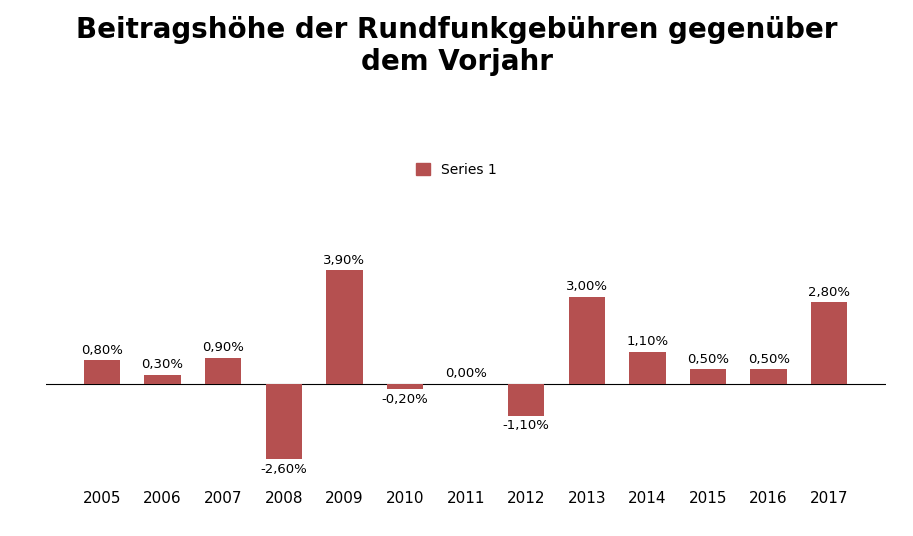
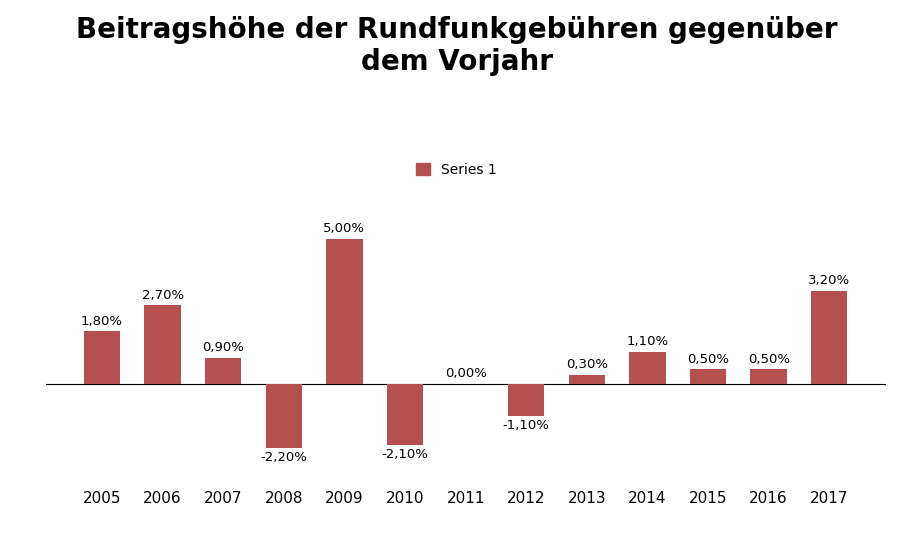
2005: 0,80% -> 1,80%
2006: 0,30% -> 2,70%
2008: -2,60% -> -2,20%
2009: 3,90% -> 5,00%
2010: -0,20% -> -2,10%
2013: 3,00% -> 0,30%
2017: 2,80% -> 3,20%
